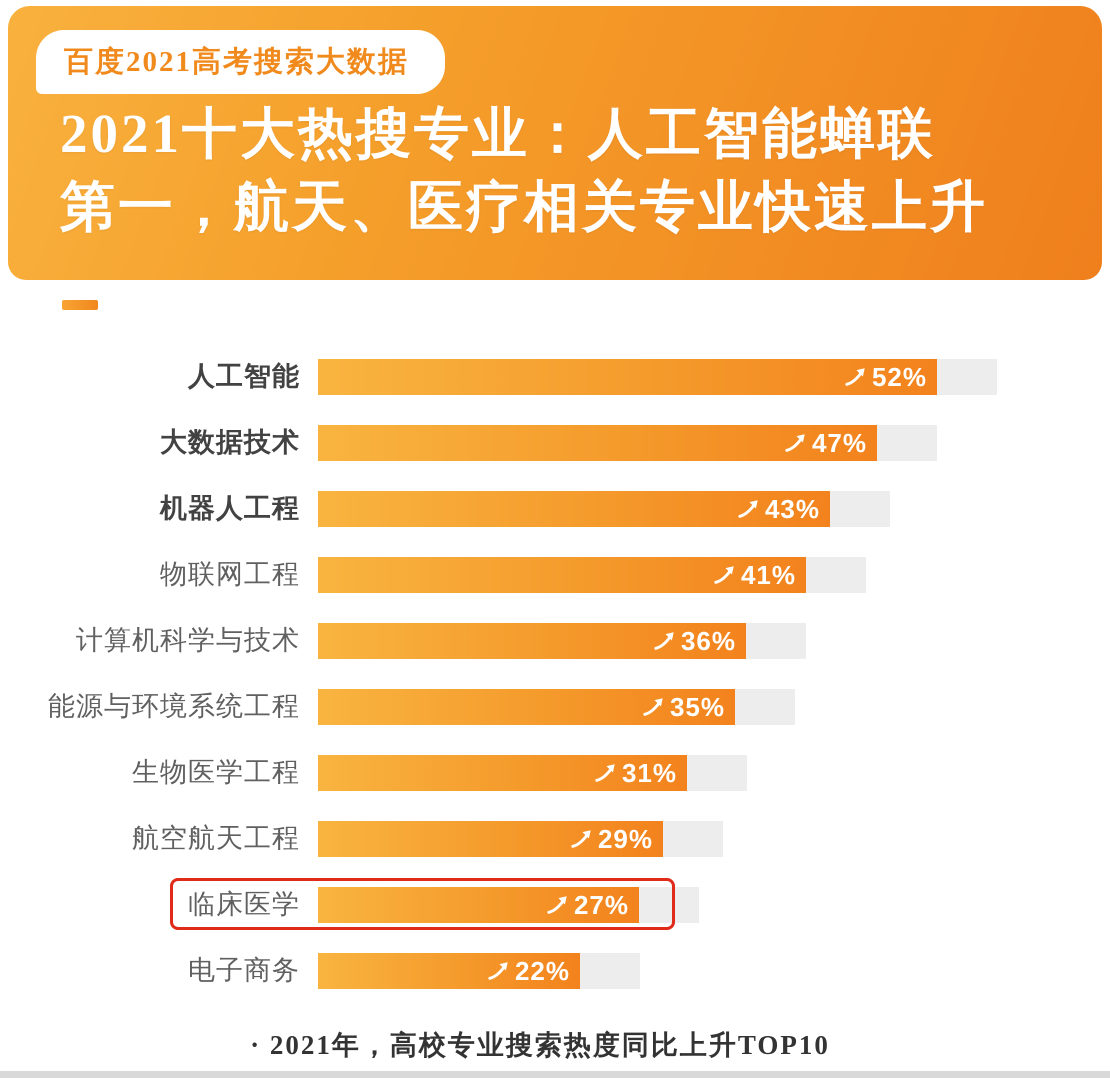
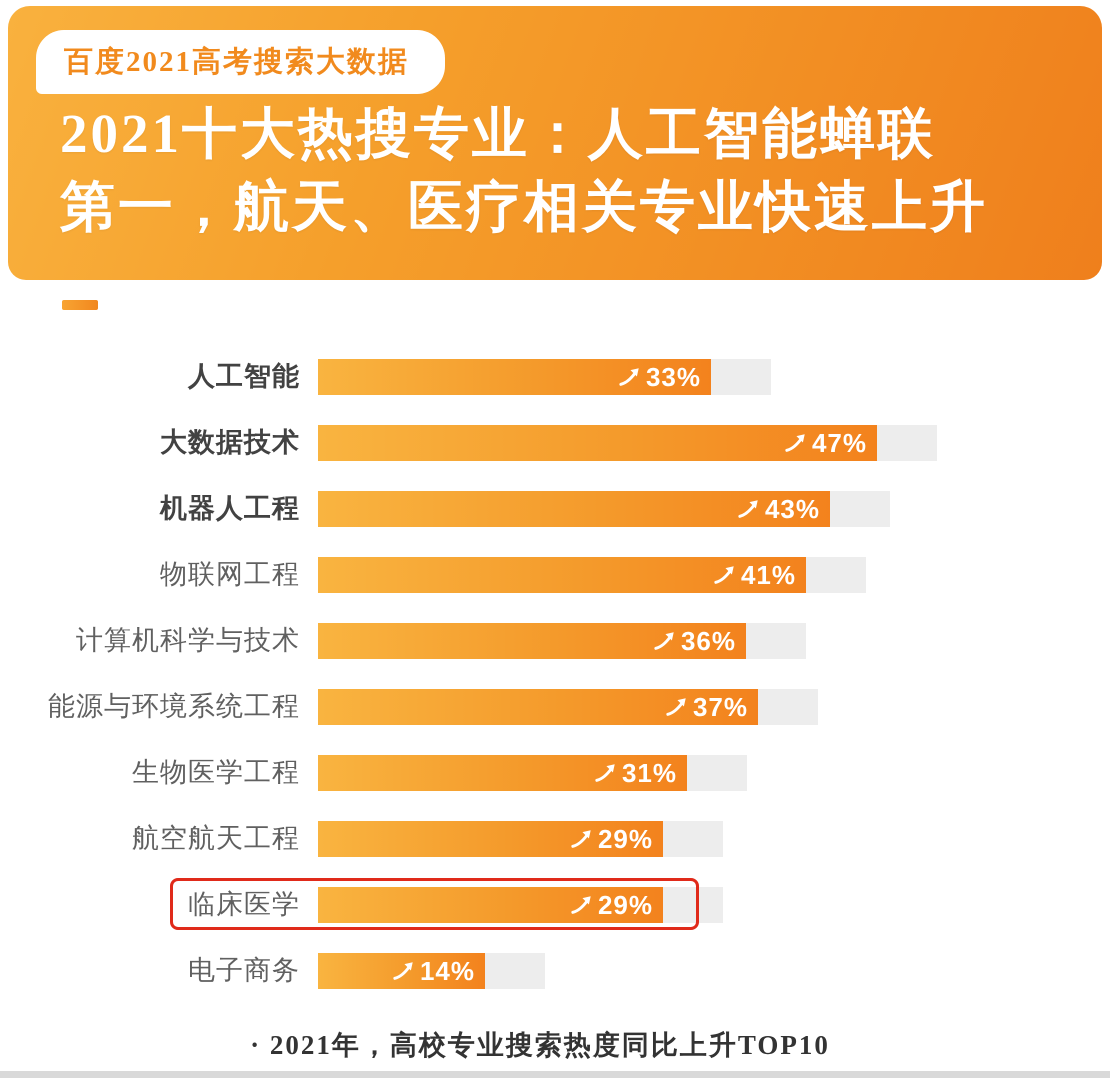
人工智能: 52% -> 33%
能源与环境系统工程: 35% -> 37%
临床医学: 27% -> 29%
电子商务: 22% -> 14%
